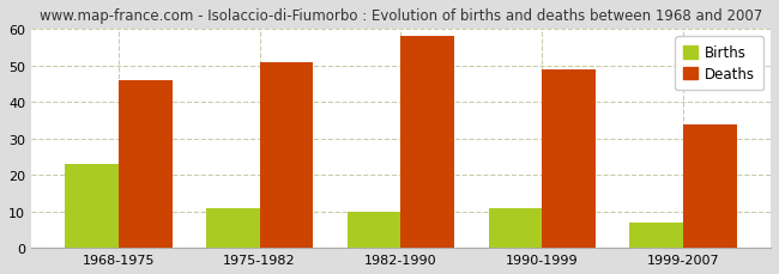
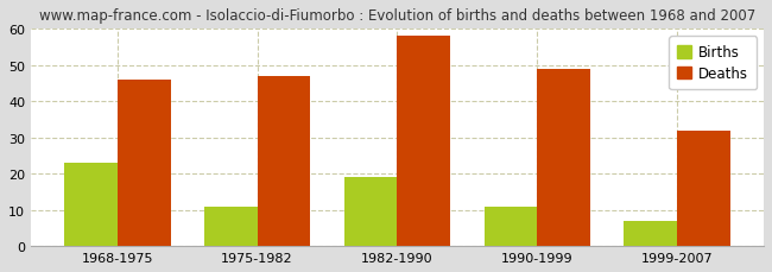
Deaths/1975-1982: 51 -> 47
Births/1982-1990: 10 -> 19
Deaths/1999-2007: 34 -> 32
